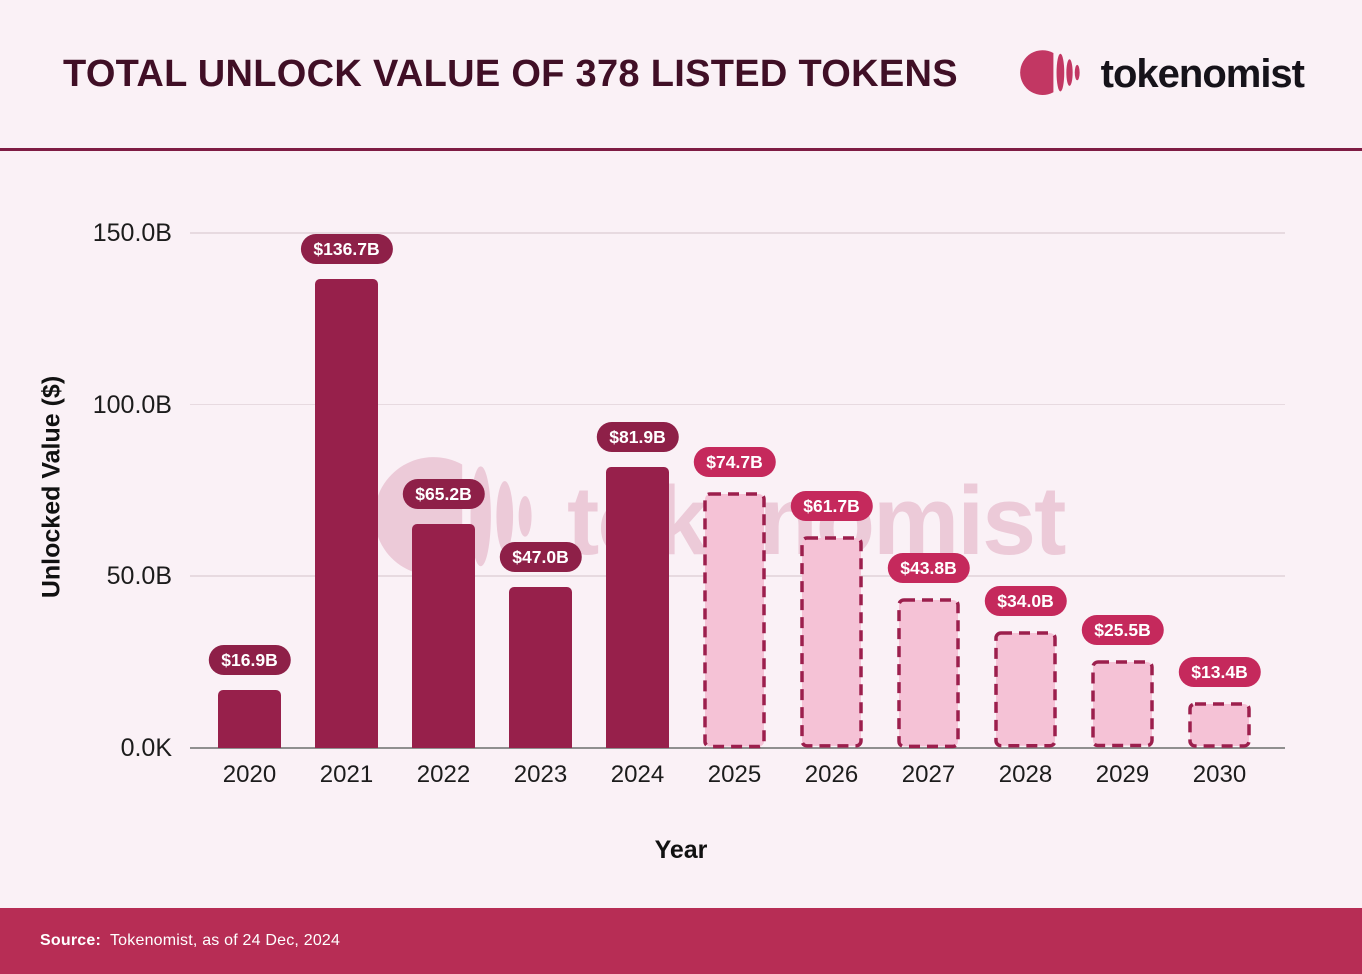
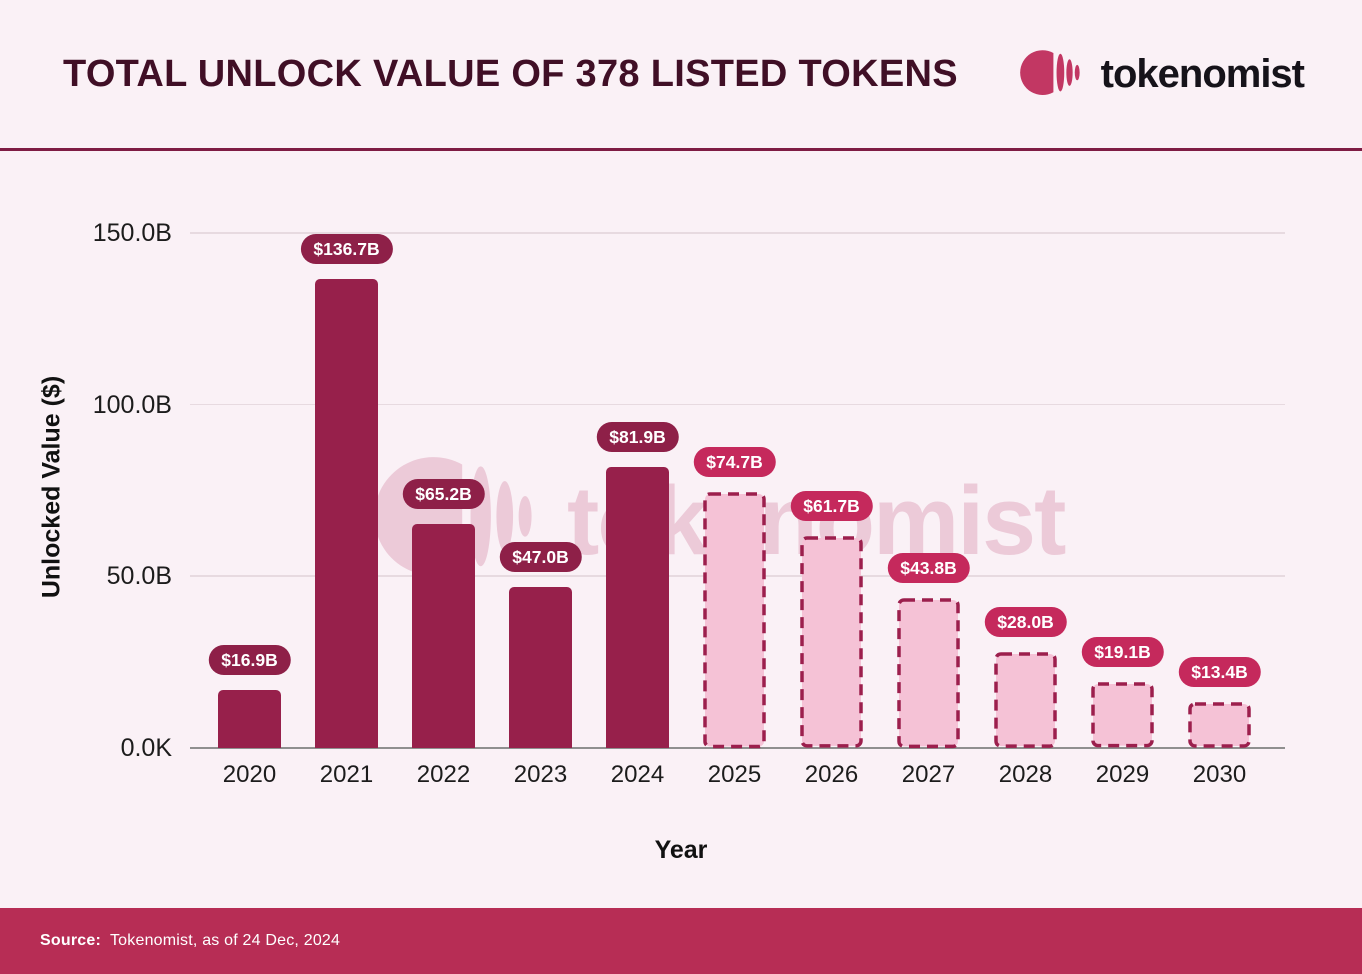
2028: $34.0B -> $28.0B
2029: $25.5B -> $19.1B
